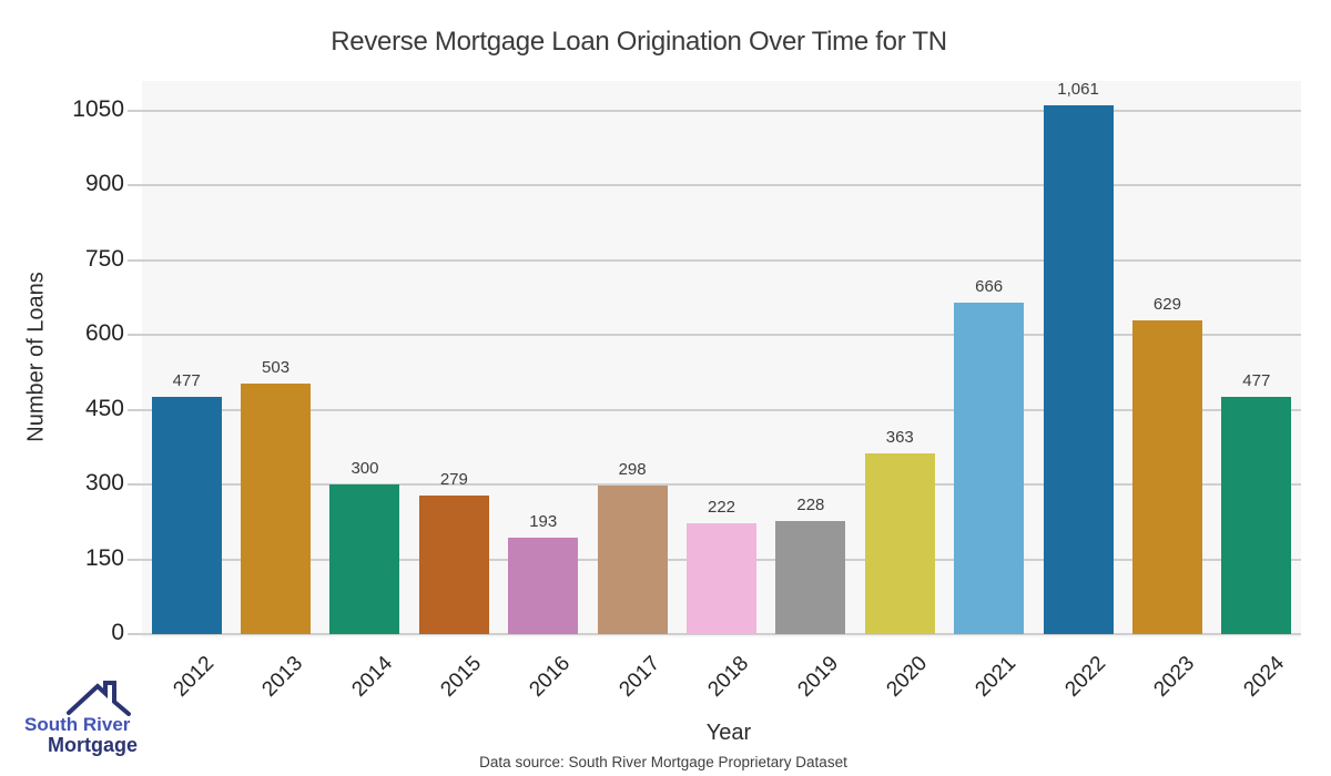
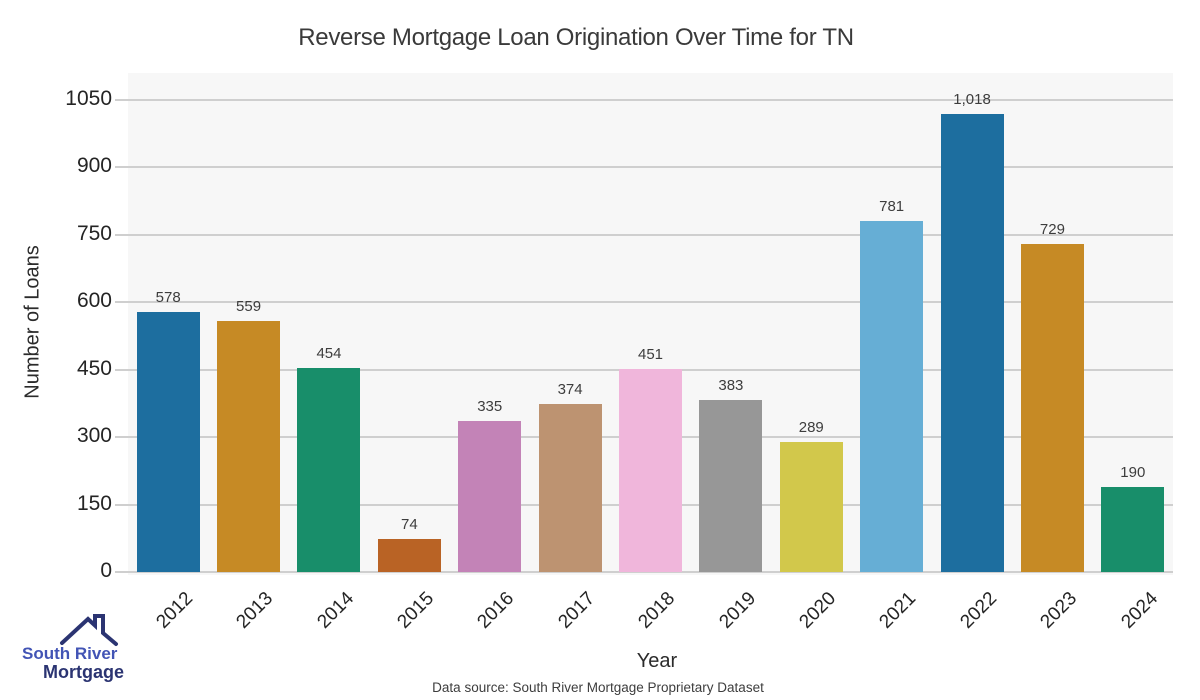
2012: 477 -> 578
2013: 503 -> 559
2014: 300 -> 454
2015: 279 -> 74
2016: 193 -> 335
2017: 298 -> 374
2018: 222 -> 451
2019: 228 -> 383
2020: 363 -> 289
2021: 666 -> 781
2022: 1,061 -> 1,018
2023: 629 -> 729
2024: 477 -> 190
